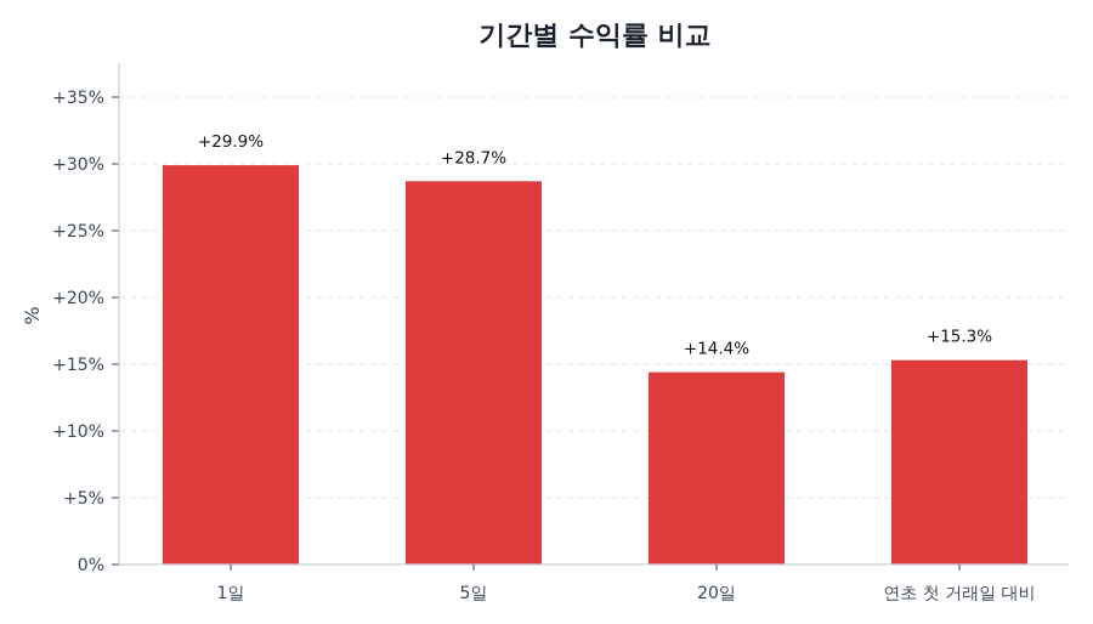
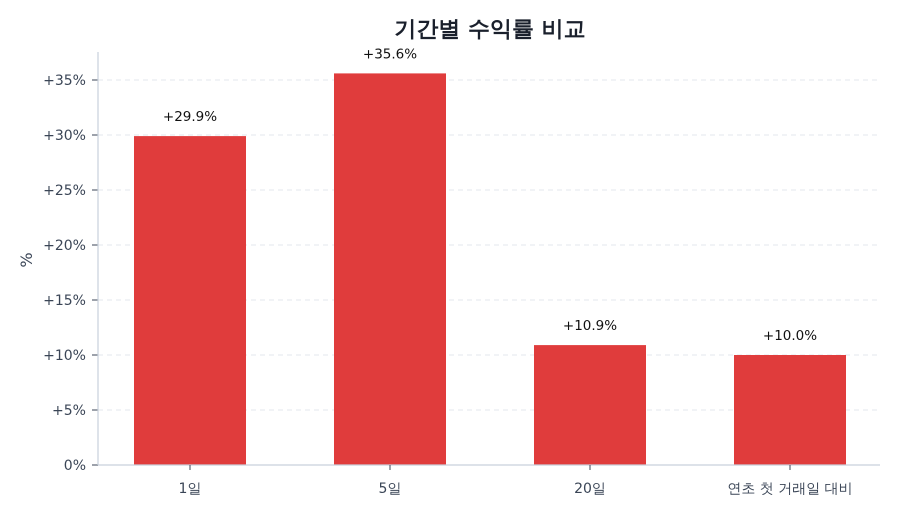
5일: +28.7% -> +35.6%
20일: +14.4% -> +10.9%
연초 첫 거래일 대비: +15.3% -> +10.0%
